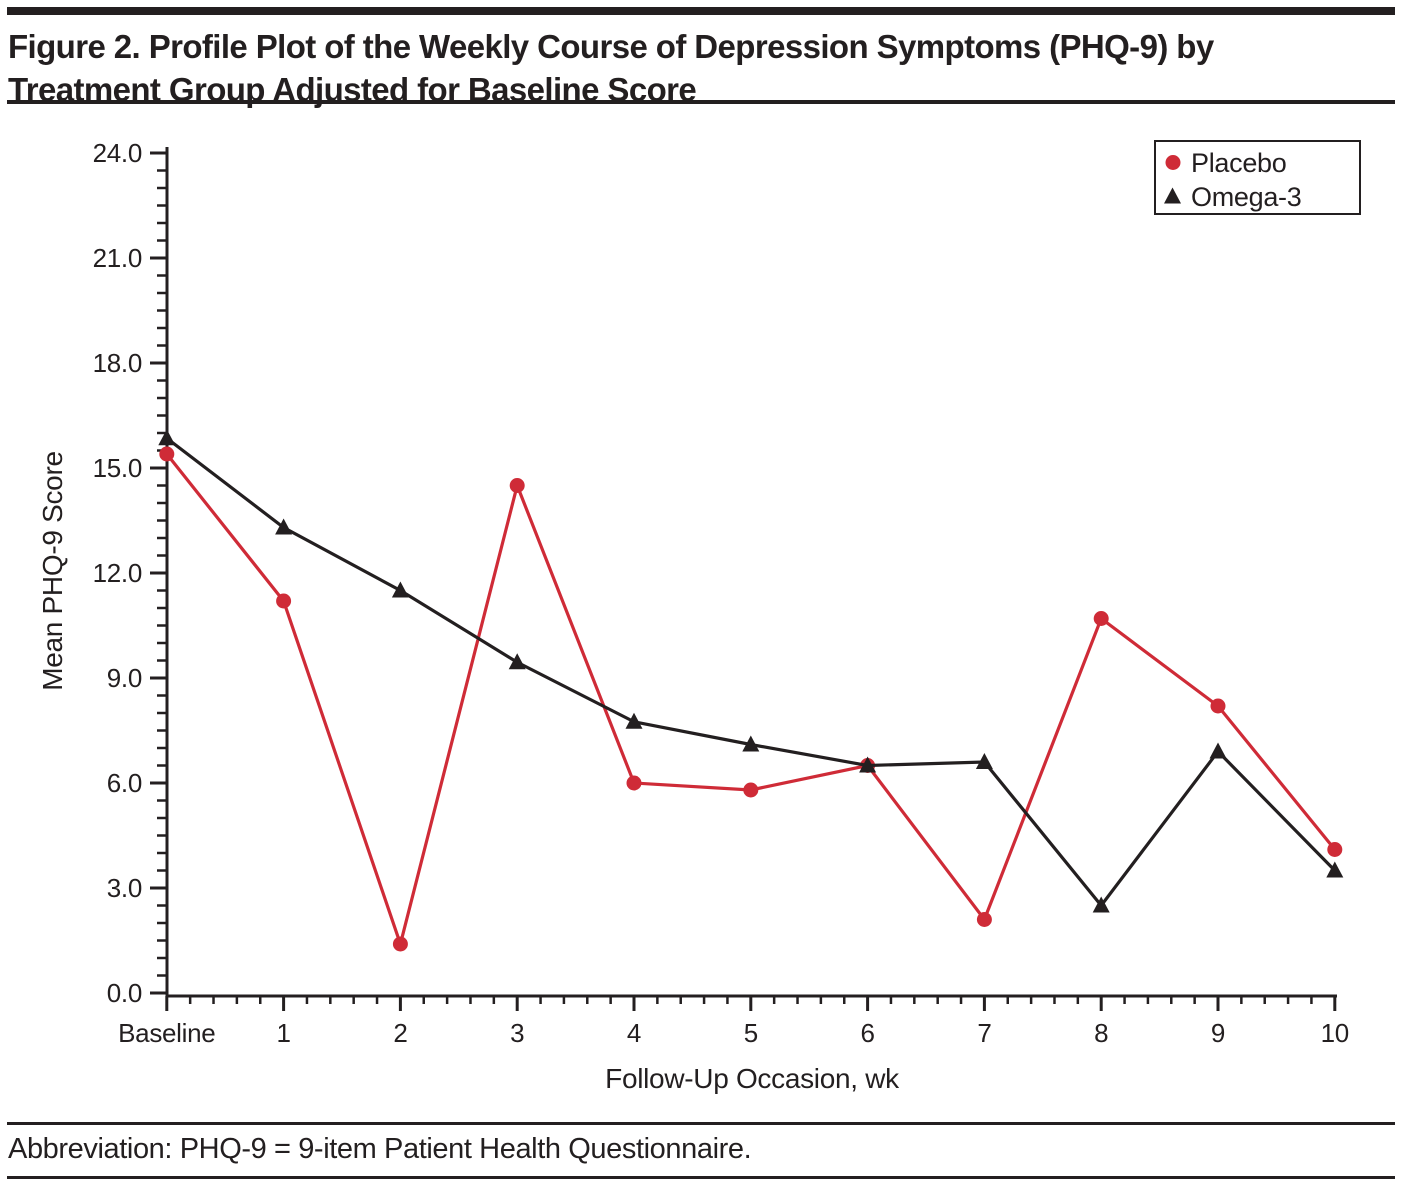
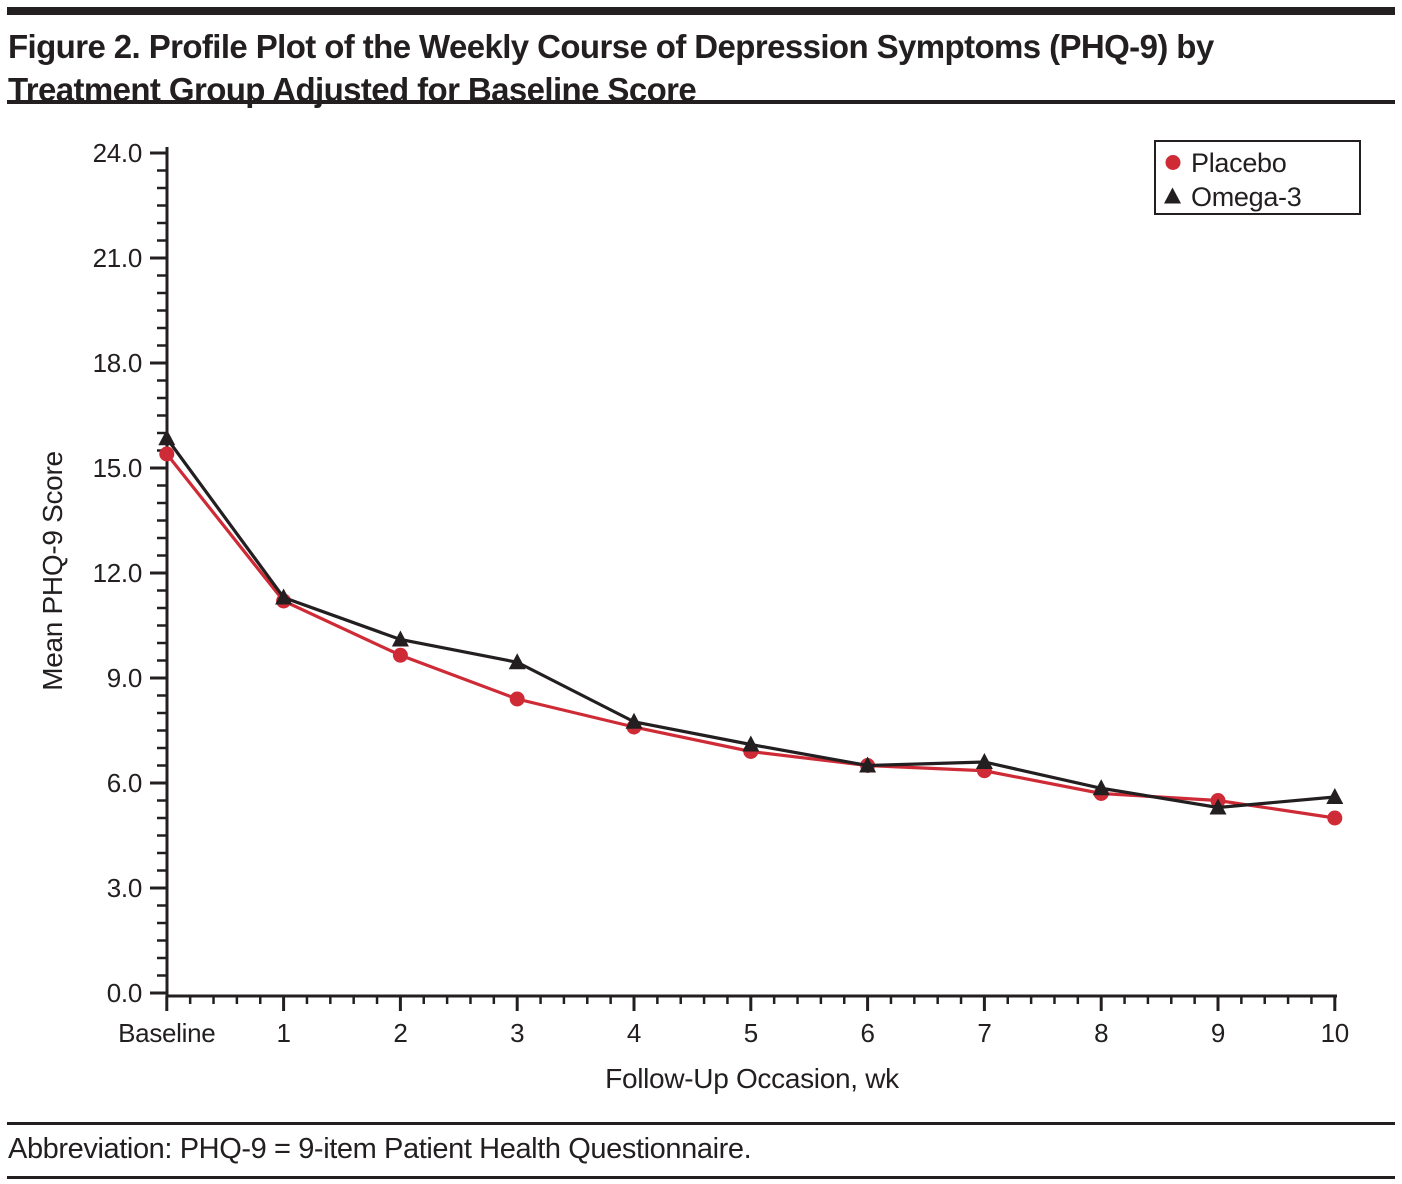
Omega-3/1: 13.3 -> 11.3
Placebo/2: 1.4 -> 9.7
Omega-3/2: 11.5 -> 10.1
Placebo/3: 14.5 -> 8.4
Placebo/4: 6.0 -> 7.6
Placebo/5: 5.8 -> 6.9
Placebo/7: 2.1 -> 6.3
Placebo/8: 10.7 -> 5.7
Omega-3/8: 2.5 -> 5.8
Placebo/9: 8.2 -> 5.5
Omega-3/9: 6.9 -> 5.3
Placebo/10: 4.1 -> 5.0
Omega-3/10: 3.5 -> 5.6
